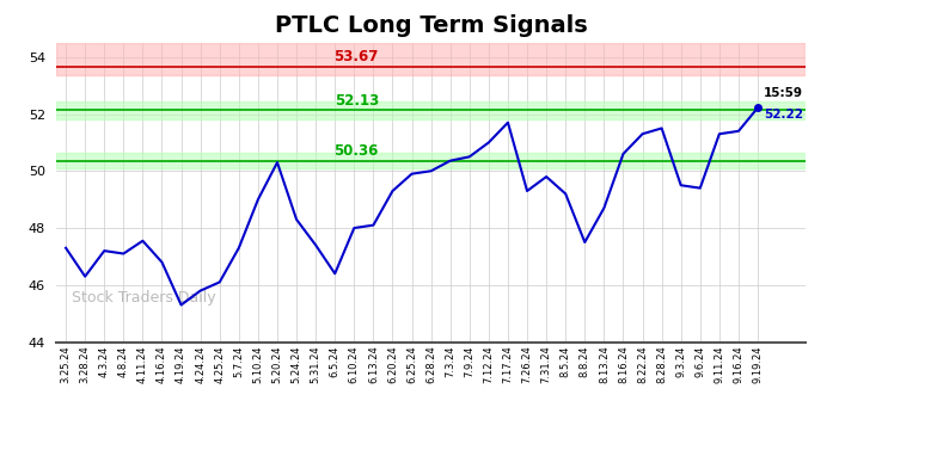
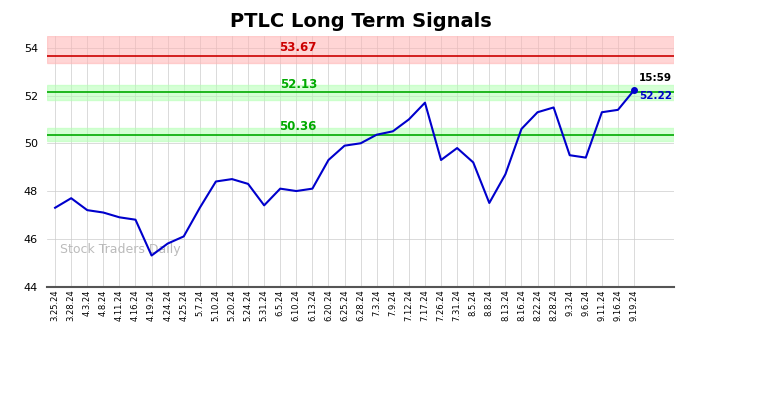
3.28.24: 46.30 -> 47.70
4.11.24: 47.55 -> 46.90
5.10.24: 49.00 -> 48.40
5.20.24: 50.30 -> 48.50
6.5.24: 46.40 -> 48.10
